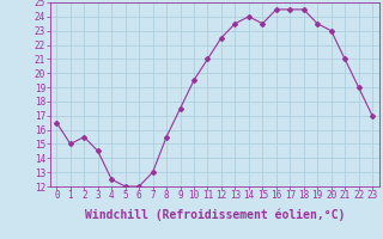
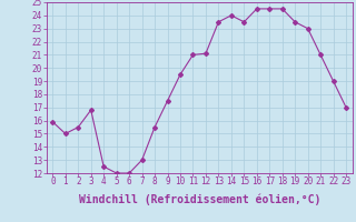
0: 16.5 -> 15.9
3: 14.5 -> 16.8
12: 22.5 -> 21.1
